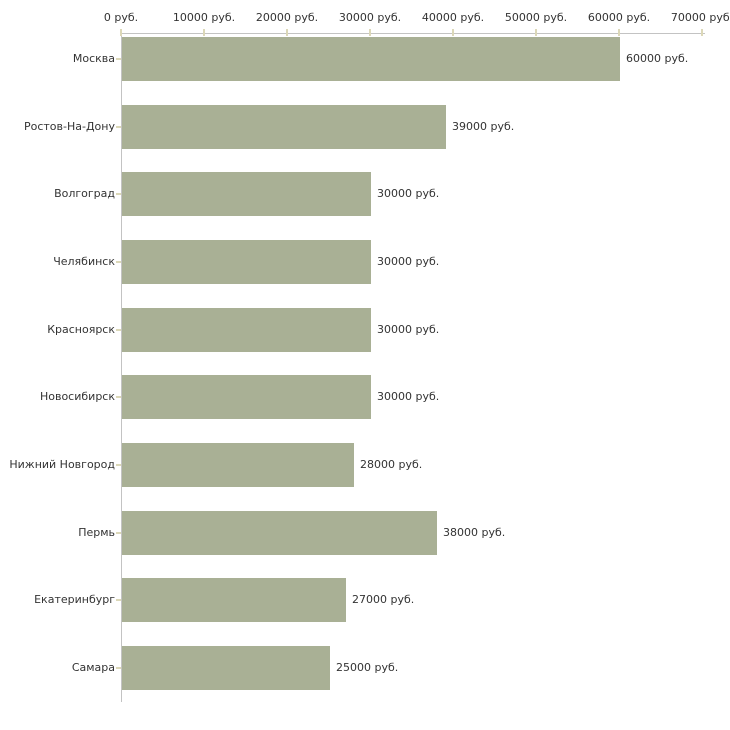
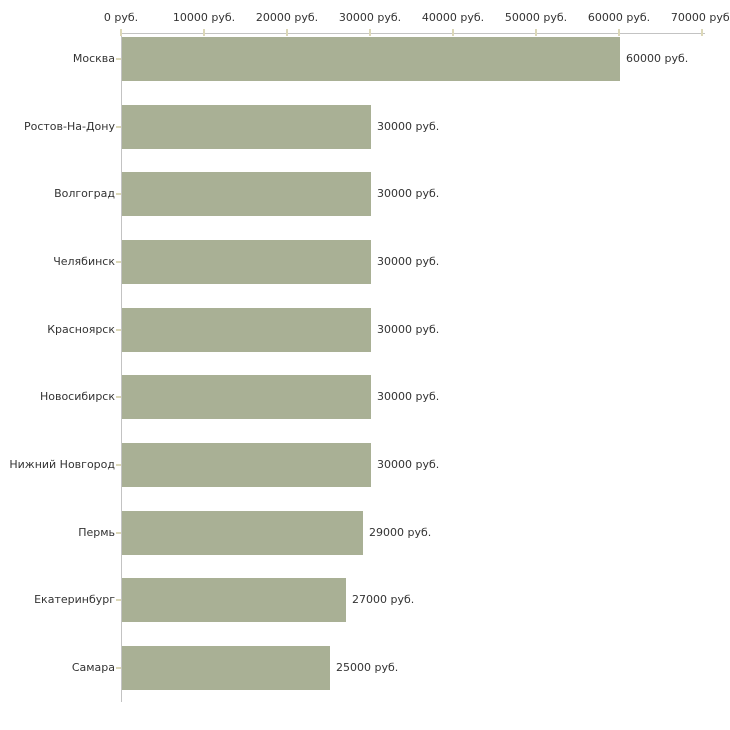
Ростов-На-Дону: 39000 -> 30000
Нижний Новгород: 28000 -> 30000
Пермь: 38000 -> 29000
